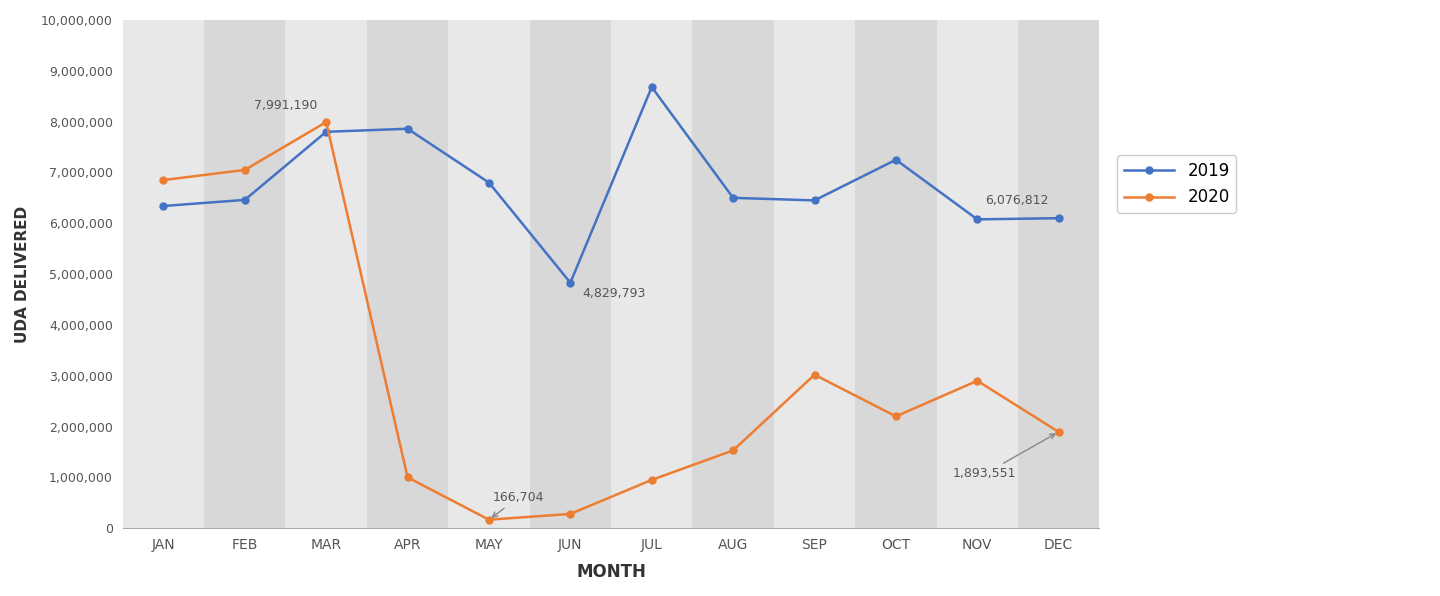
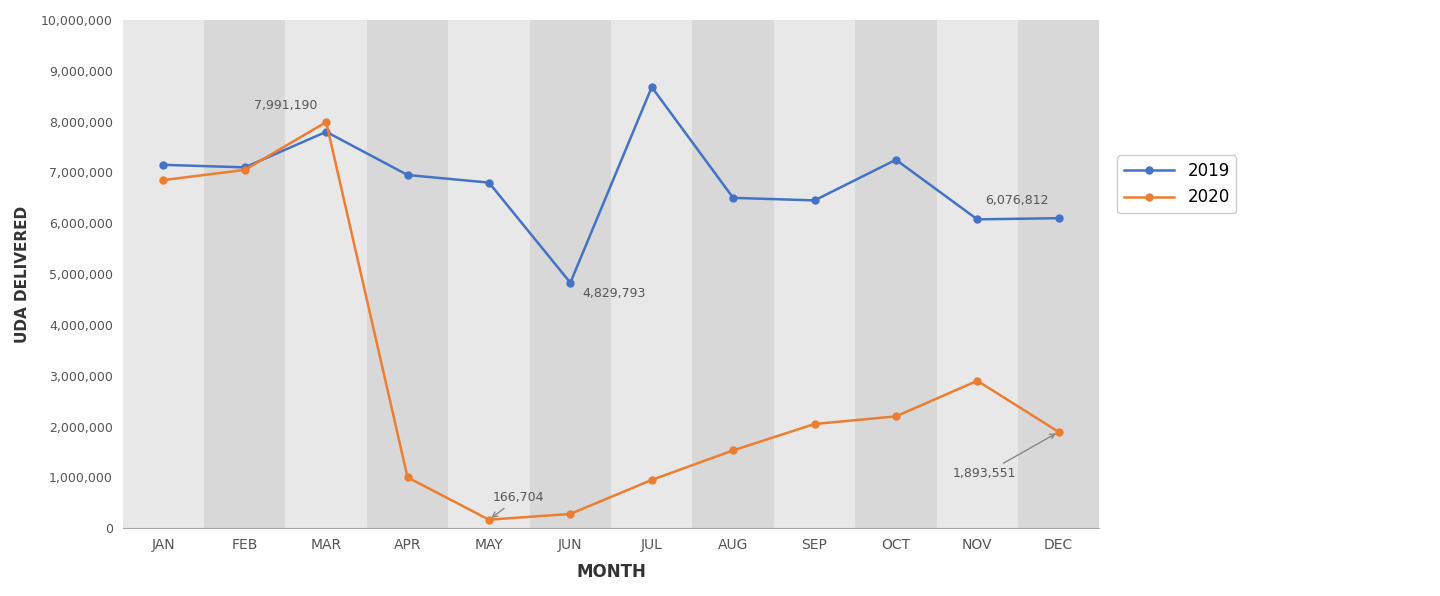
2019/JAN: 6,340,000 -> 7,150,000
2019/FEB: 6,460,000 -> 7,100,000
2019/APR: 7,860,000 -> 6,950,000
2020/SEP: 3,020,000 -> 2,050,000
